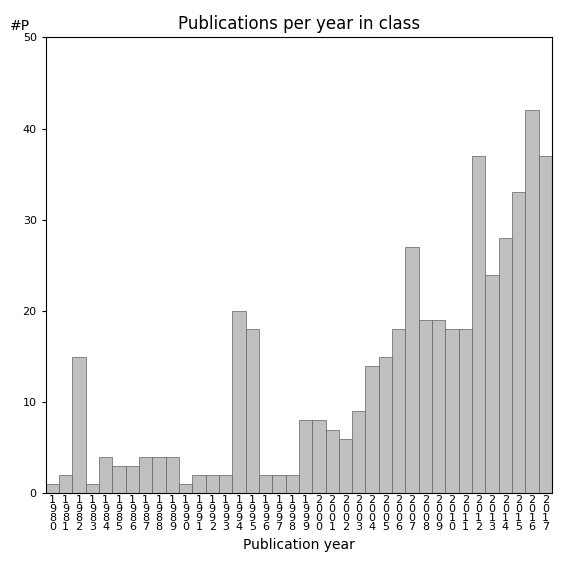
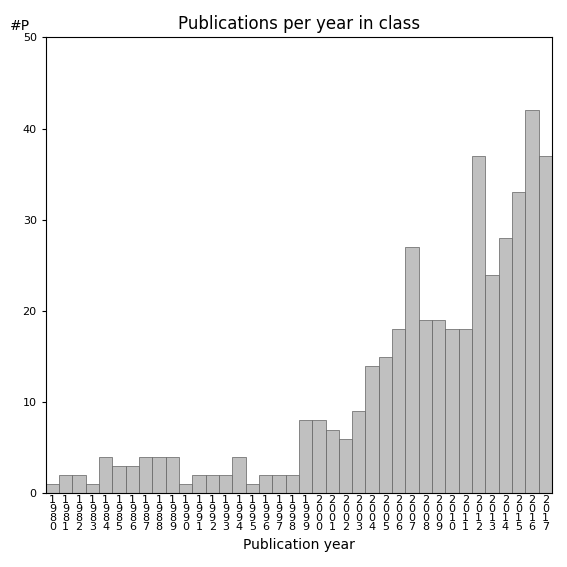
1 9 8 2: 15 -> 2
1 9 9 4: 20 -> 4
1 9 9 5: 18 -> 1
